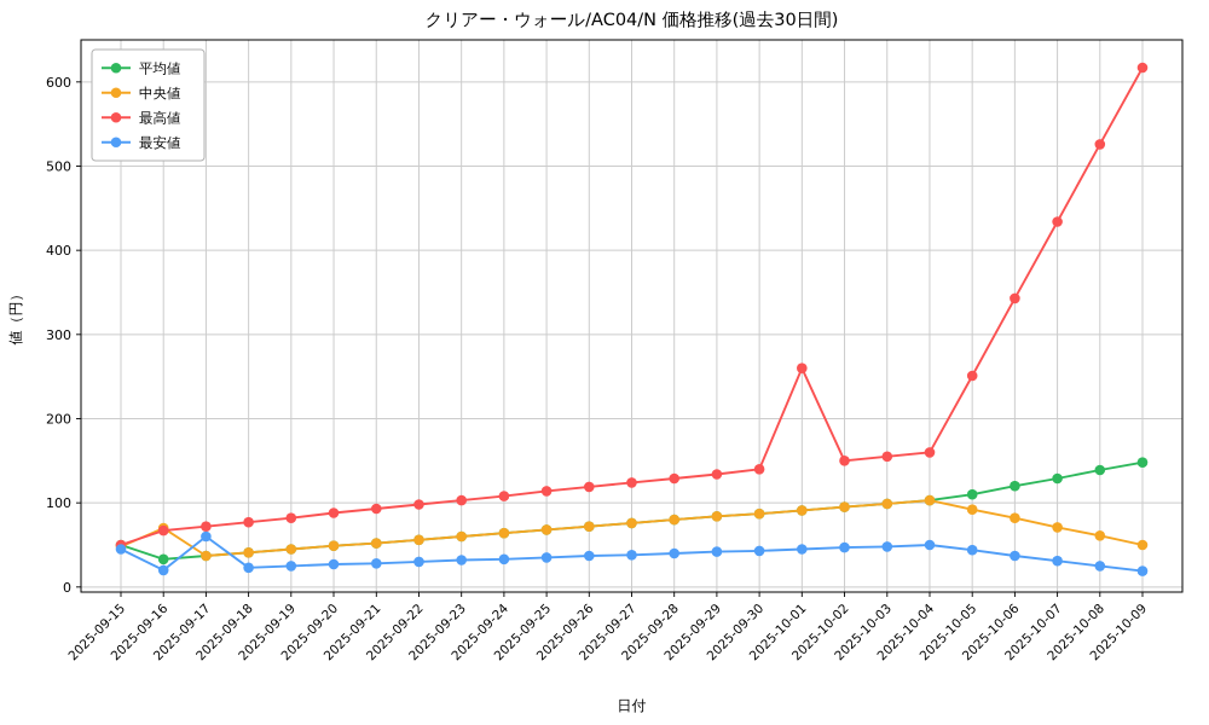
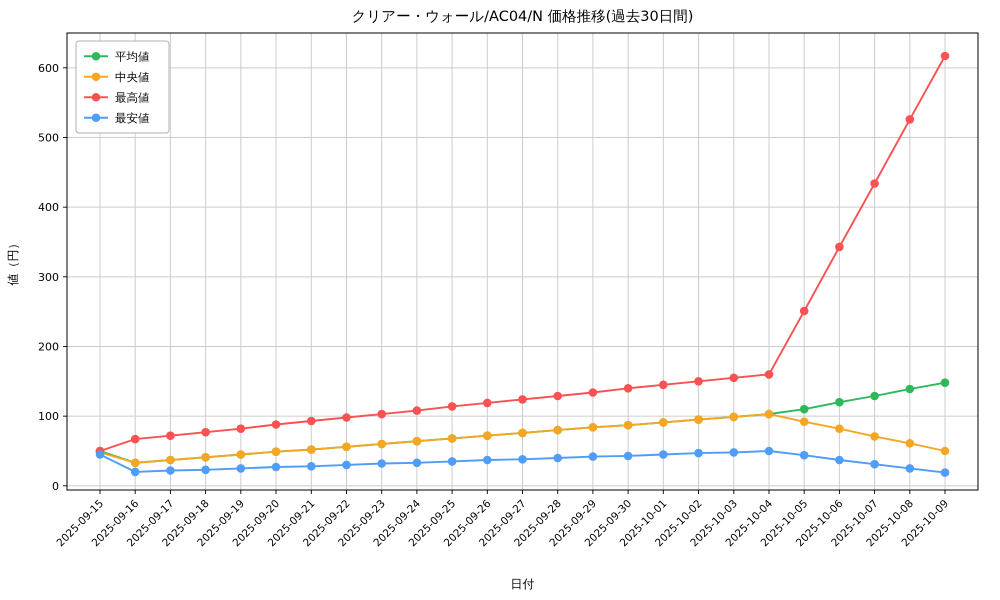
中央値/2025-09-16: 70 -> 30
最安値/2025-09-17: 60 -> 20
最高値/2025-10-01: 260 -> 140
